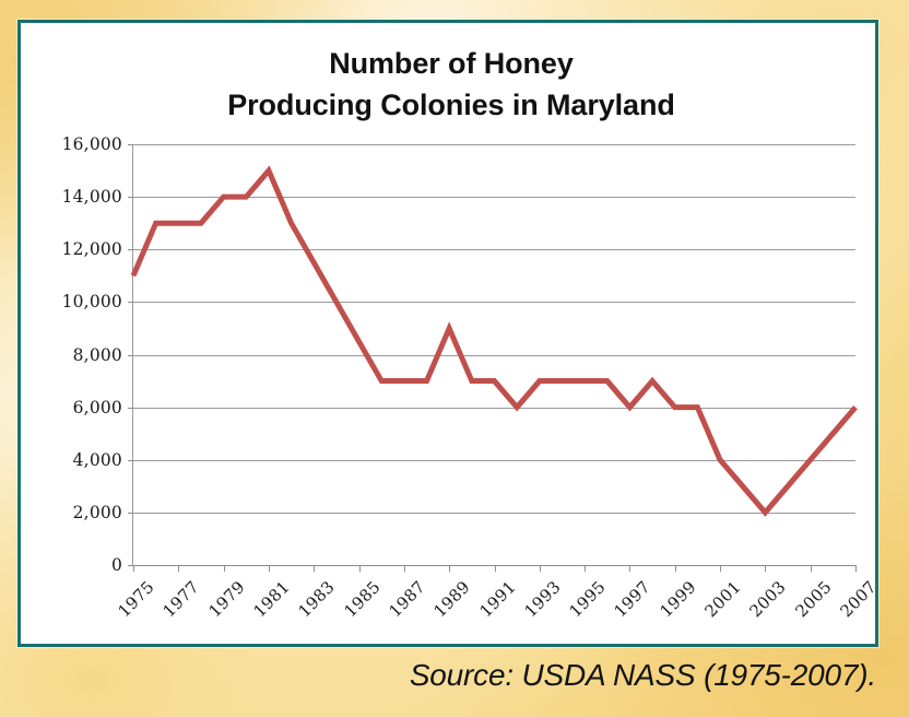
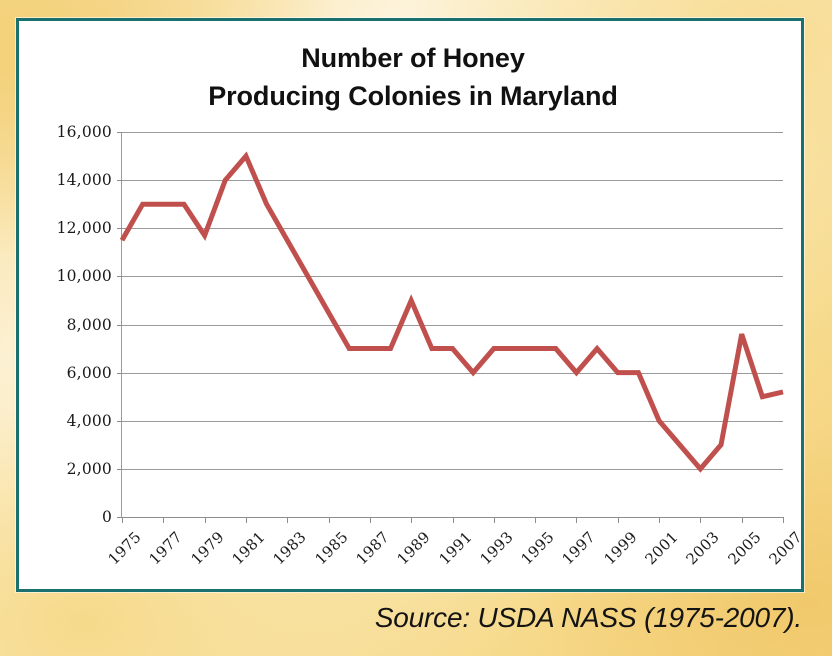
1975: 11000 -> 11500
1979: 14000 -> 11700
2005: 4000 -> 7600
2007: 6000 -> 5200
